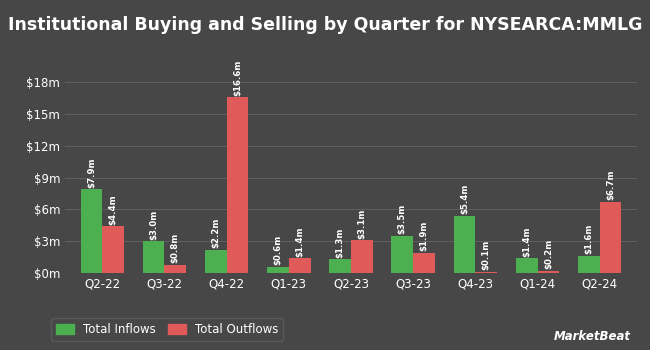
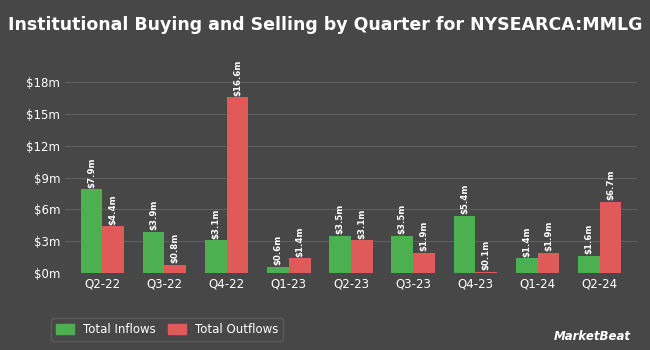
Total Inflows/Q3-22: $3.0m -> $3.9m
Total Inflows/Q4-22: $2.2m -> $3.1m
Total Inflows/Q2-23: $1.3m -> $3.5m
Total Outflows/Q1-24: $0.2m -> $1.9m
